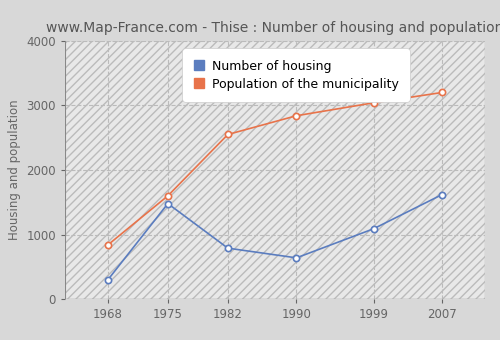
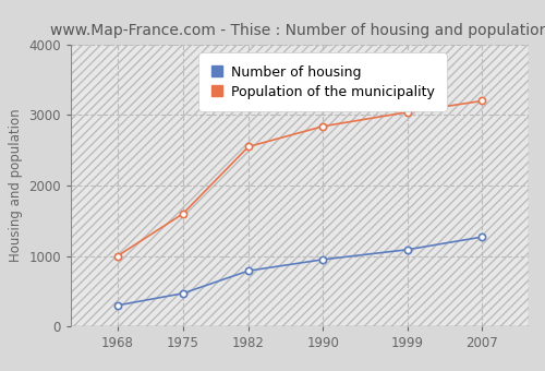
Population of the municipality/1968: 840 -> 1000
Number of housing/1975: 1480 -> 470
Number of housing/1990: 640 -> 950
Number of housing/2007: 1620 -> 1270
